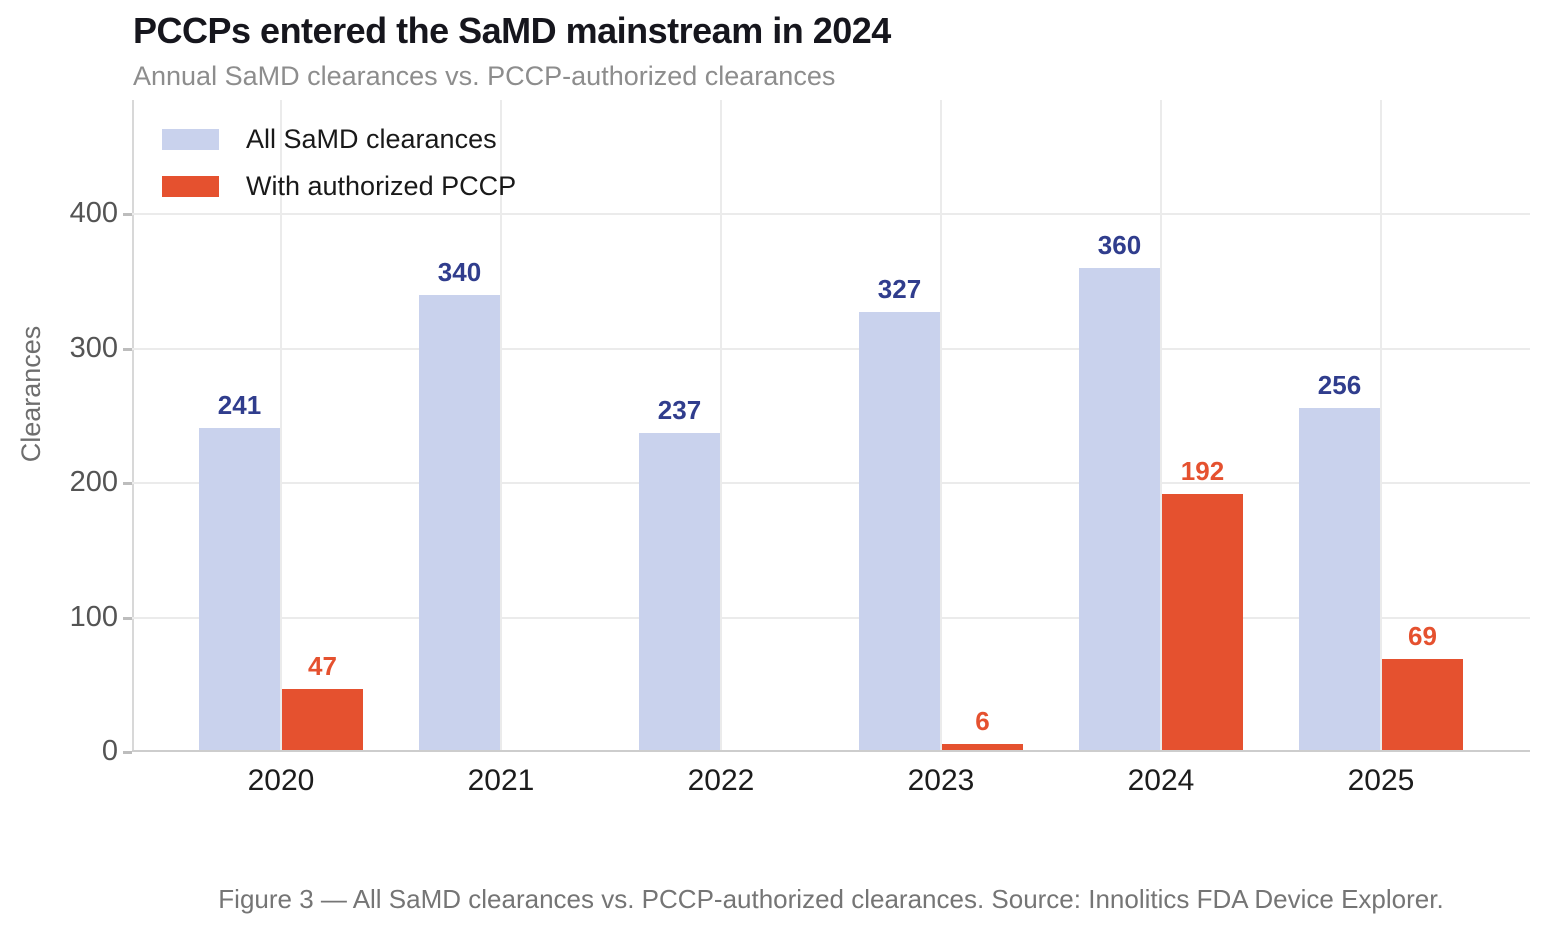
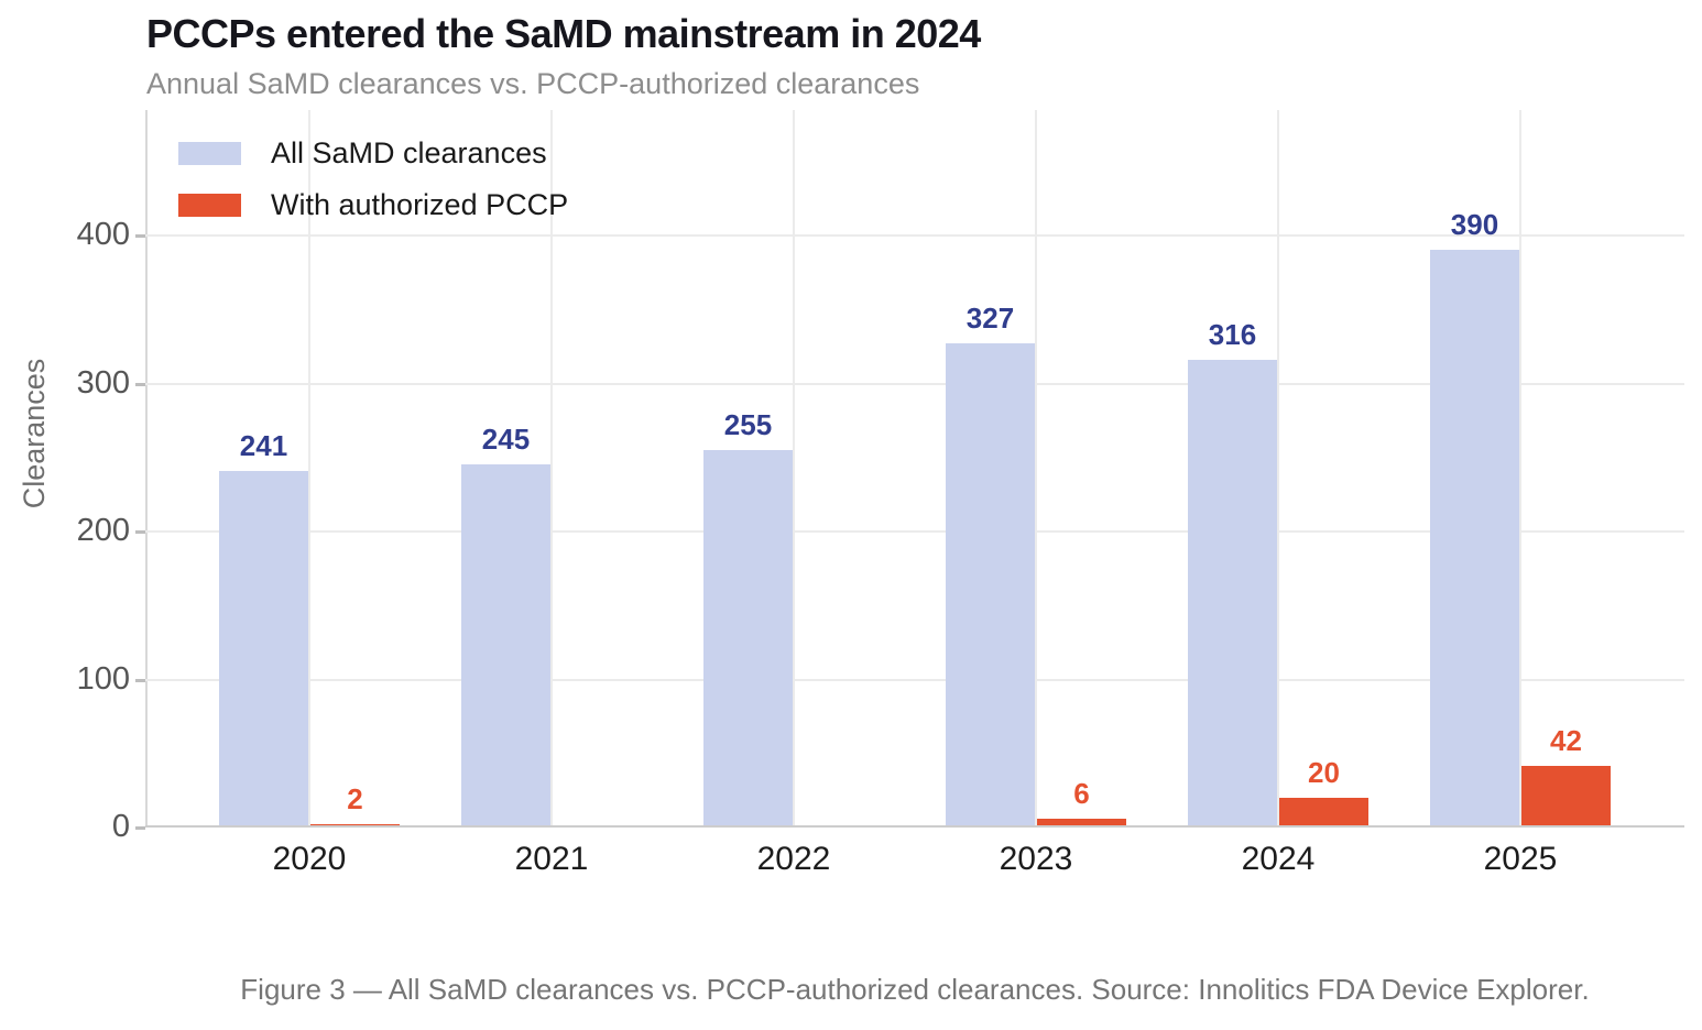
With authorized PCCP/2020: 47 -> 2
All SaMD clearances/2021: 340 -> 245
All SaMD clearances/2022: 237 -> 255
All SaMD clearances/2024: 360 -> 316
With authorized PCCP/2024: 192 -> 20
All SaMD clearances/2025: 256 -> 390
With authorized PCCP/2025: 69 -> 42
